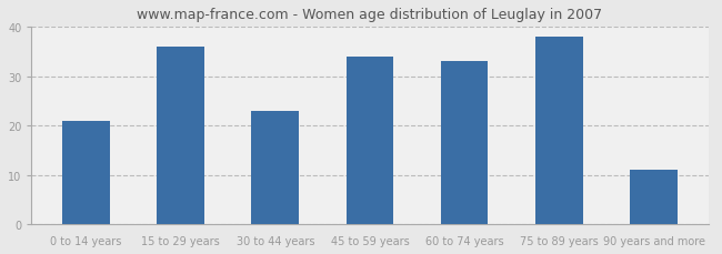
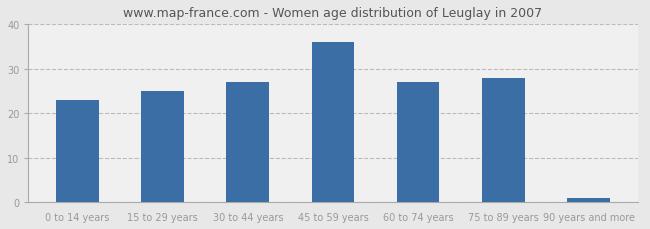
0 to 14 years: 21 -> 23
15 to 29 years: 36 -> 25
30 to 44 years: 23 -> 27
45 to 59 years: 34 -> 36
60 to 74 years: 33 -> 27
75 to 89 years: 38 -> 28
90 years and more: 11 -> 1
